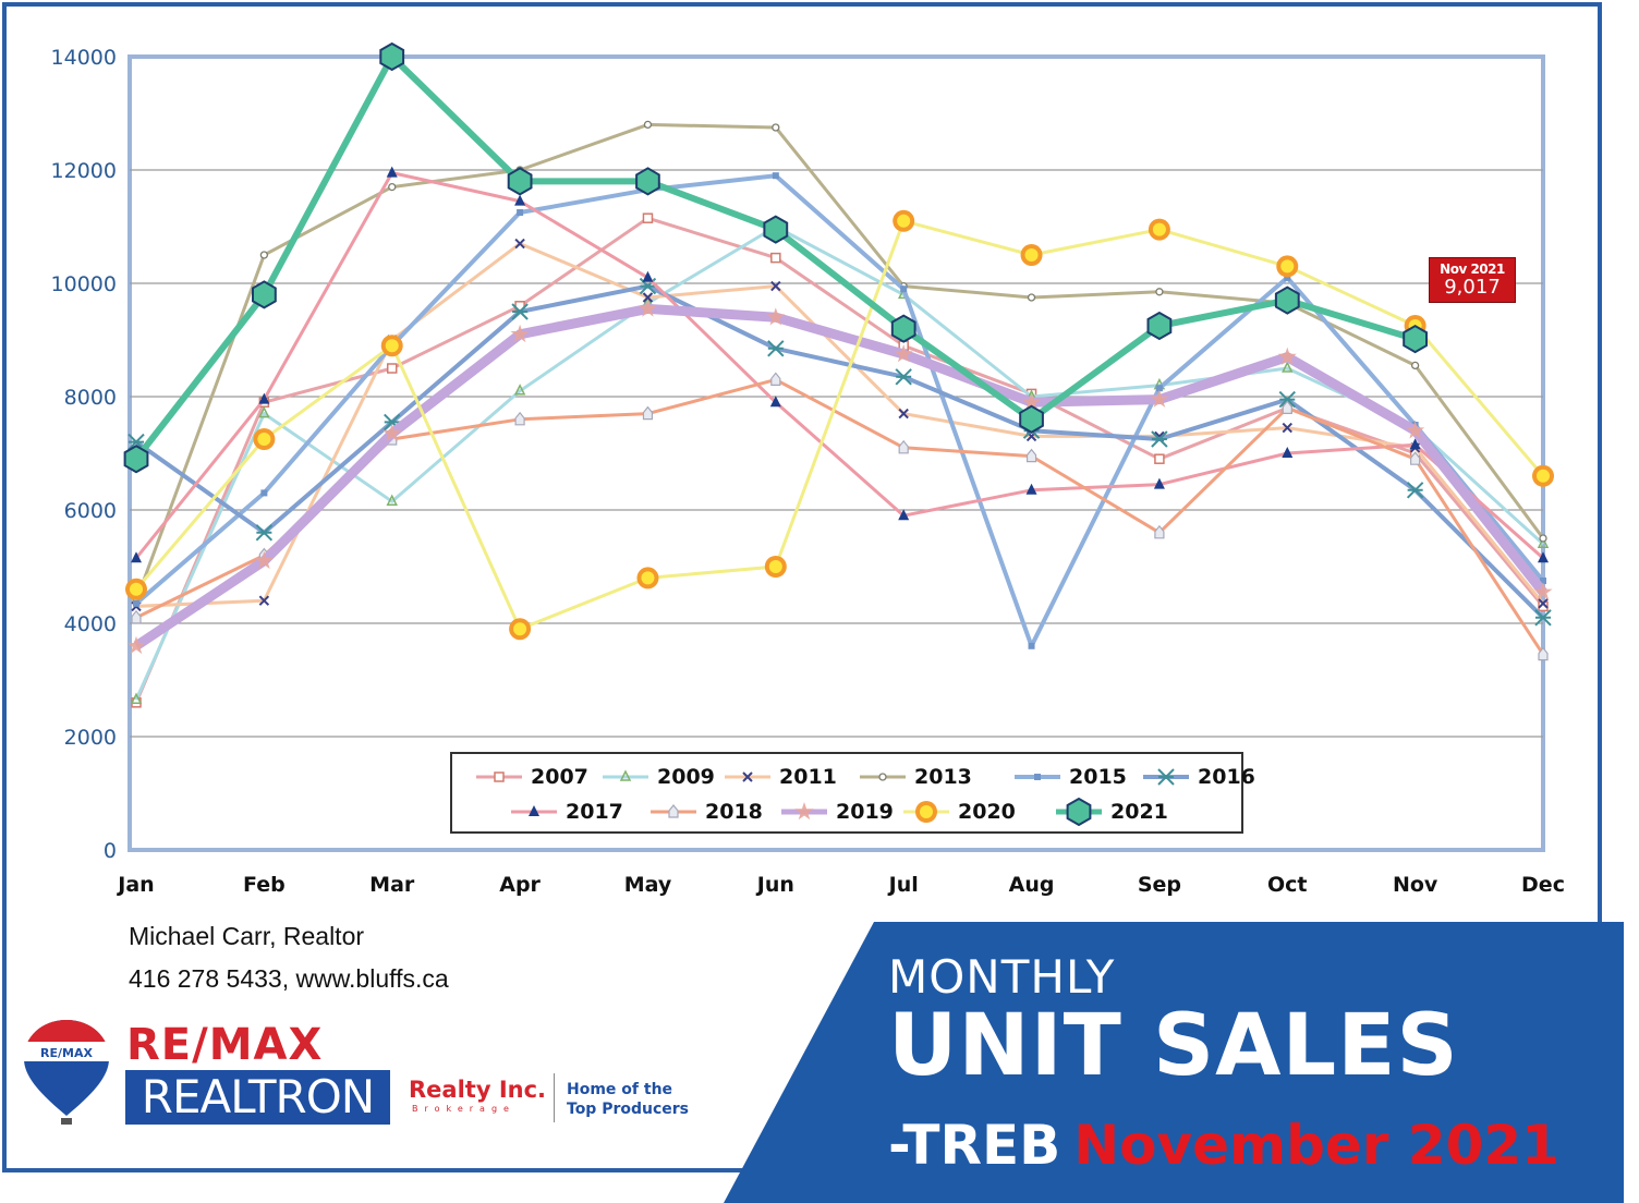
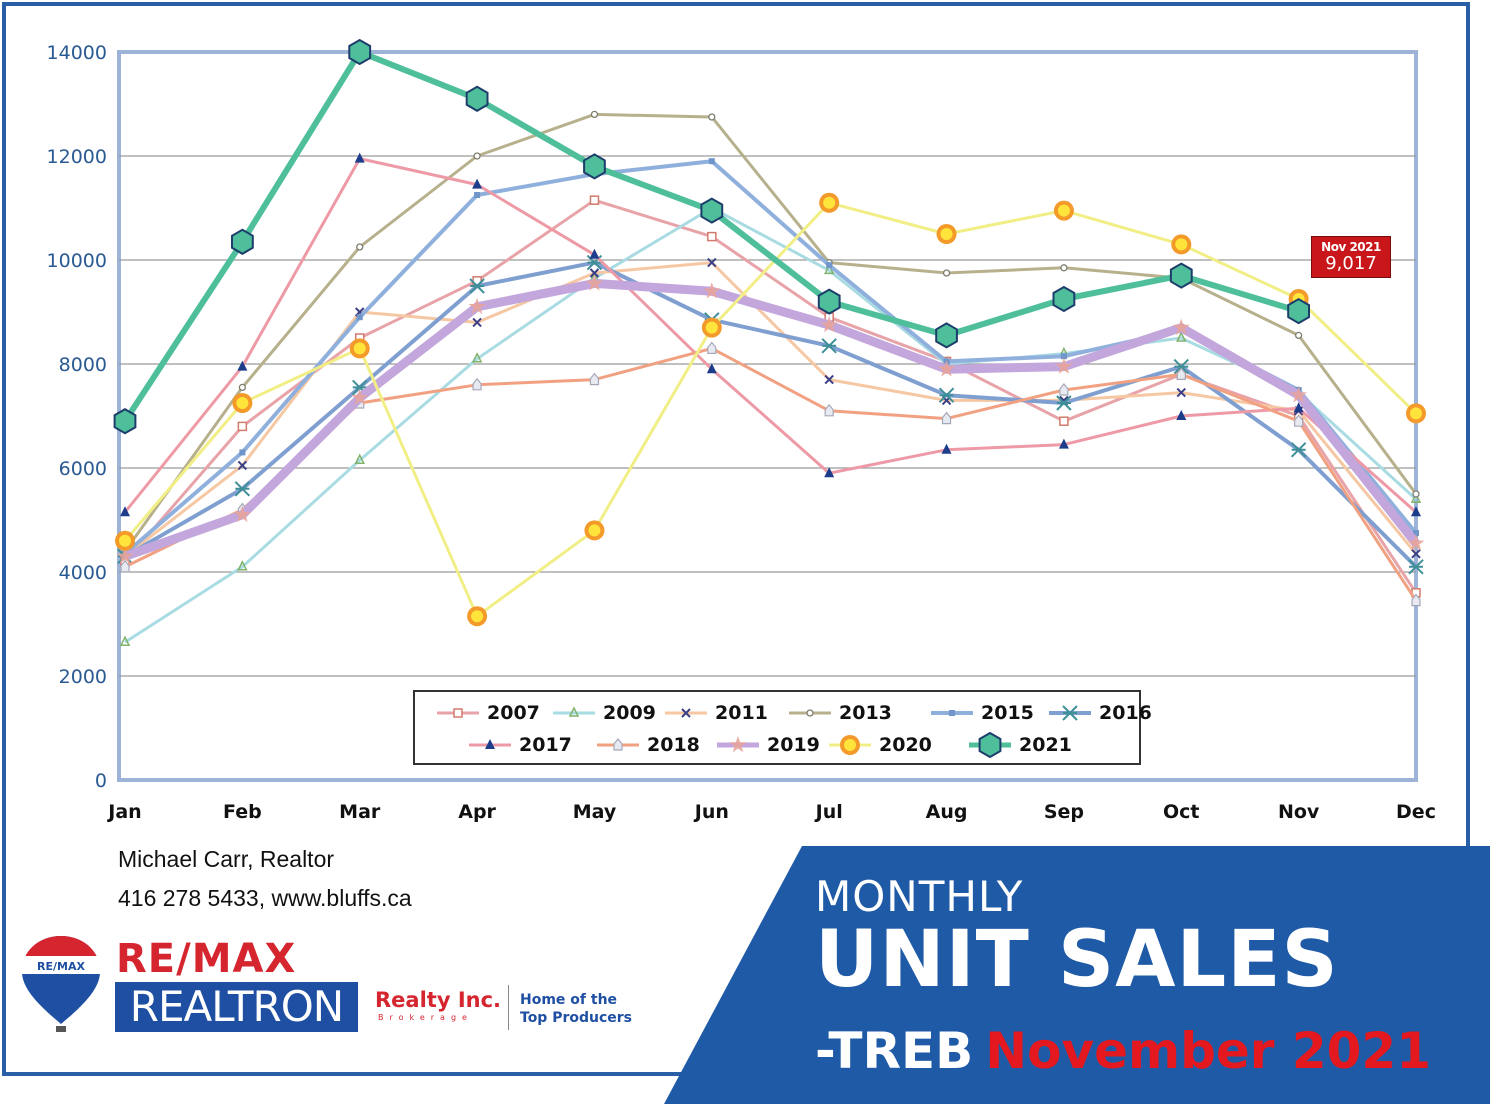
2007/Jan: 2600 -> 4200
2016/Jan: 7200 -> 4300
2019/Jan: 3600 -> 4300
2007/Feb: 7900 -> 6800
2009/Feb: 7700 -> 4100
2011/Feb: 4400 -> 6000
2013/Feb: 10500 -> 7600
2021/Feb: 9800 -> 10400
2013/Mar: 11700 -> 10200
2020/Mar: 8900 -> 8300
2011/Apr: 10700 -> 8800
2020/Apr: 3900 -> 3200
2021/Apr: 11800 -> 13100
2020/Jun: 5000 -> 8700
2015/Aug: 3600 -> 8000
2021/Aug: 7600 -> 8600
2018/Sep: 5600 -> 7500
2015/Oct: 10100 -> 8600
2007/Dec: 4300 -> 3600
2020/Dec: 6600 -> 7000
